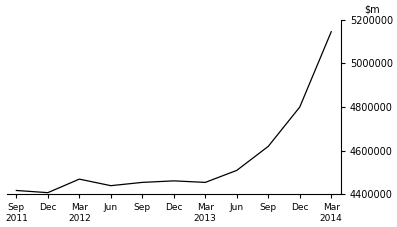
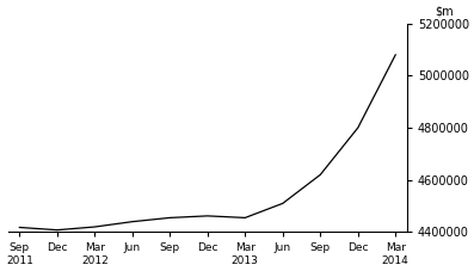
Mar 2012: 4470000 -> 4420000
Mar 2014: 5145000 -> 5080000
